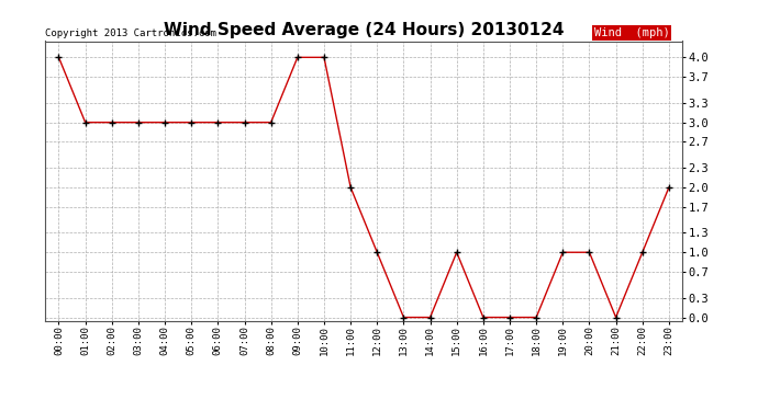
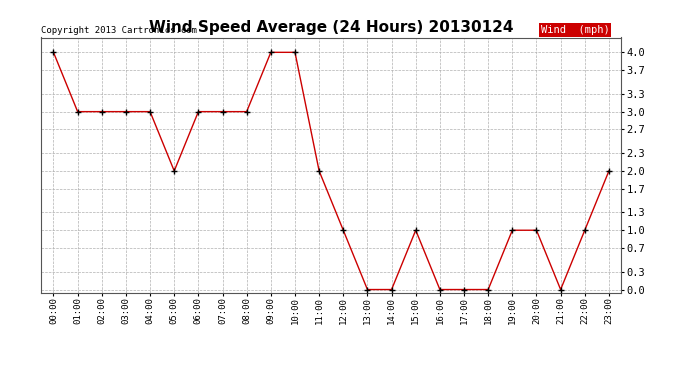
05:00: 3 -> 2
